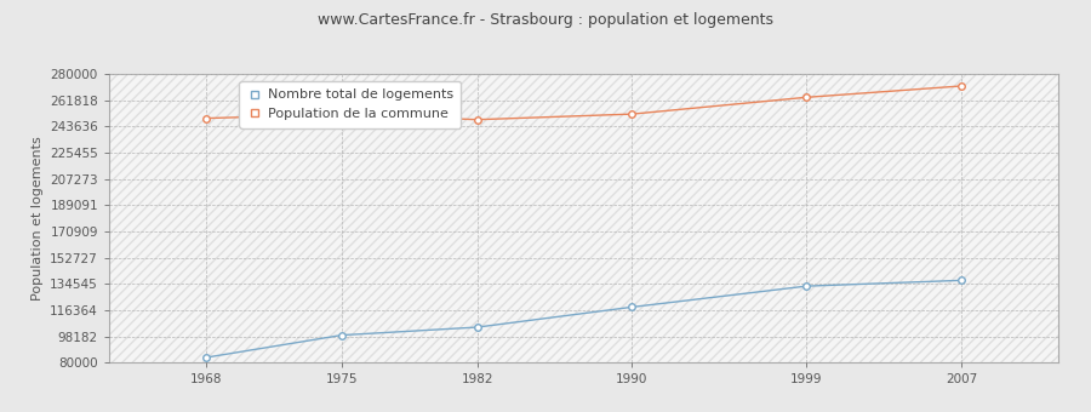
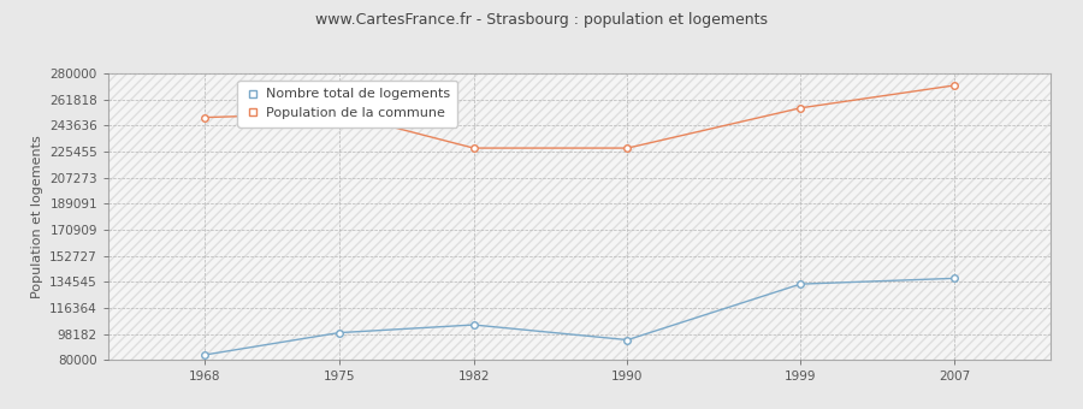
Population de la commune/1982: 248000 -> 228000
Nombre total de logements/1990: 118000 -> 94000
Population de la commune/1990: 252000 -> 228000
Population de la commune/1999: 264000 -> 256000
